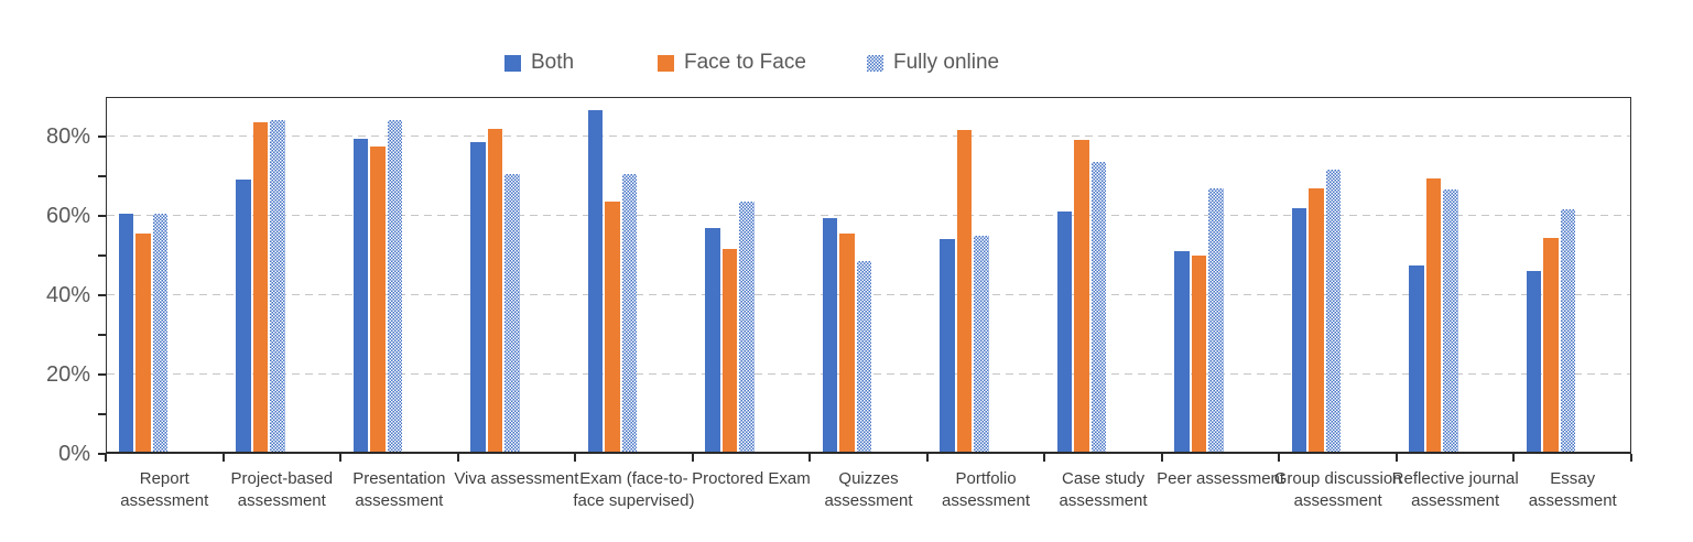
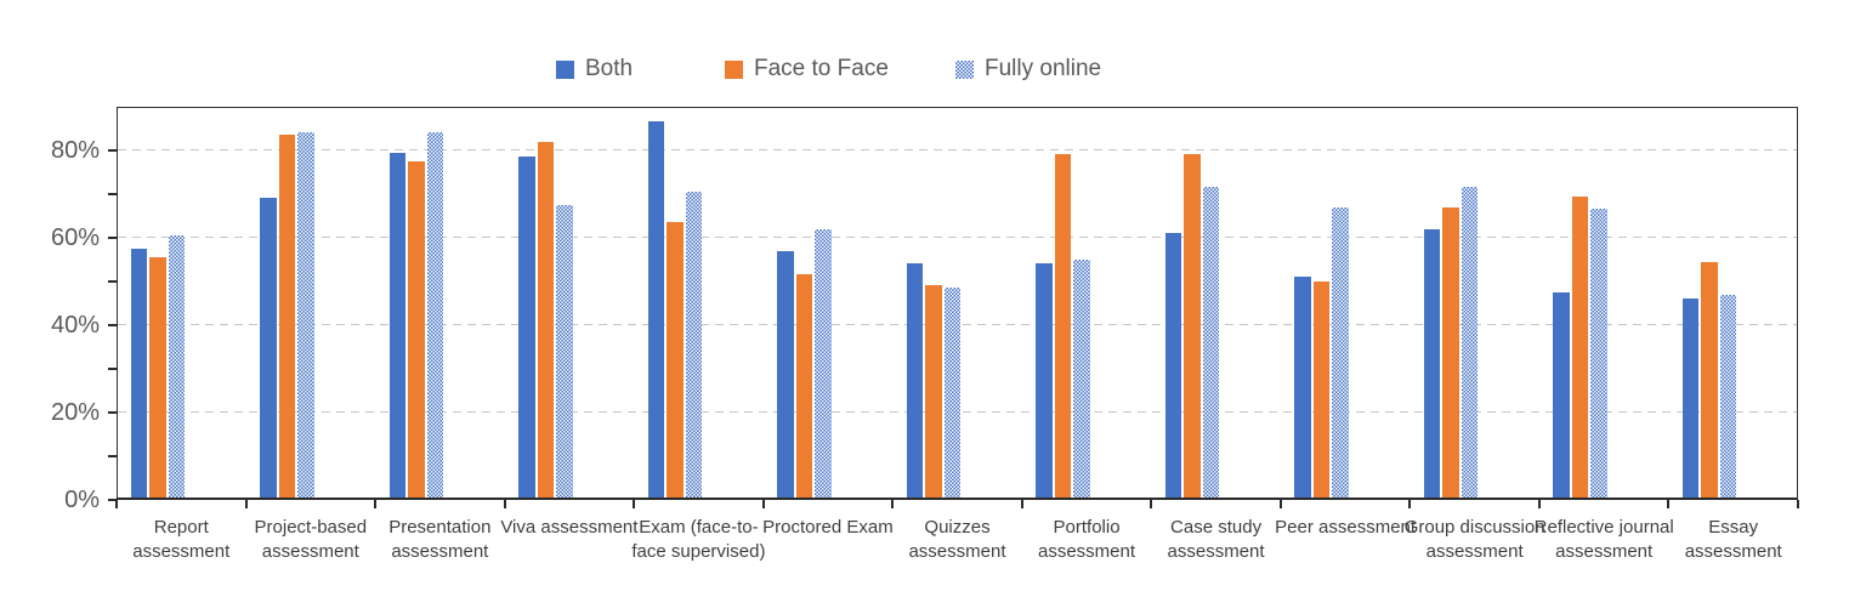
Both/Report assessment: 60% -> 57%
Fully online/Viva assessment: 70% -> 67%
Fully online/Proctored Exam: 63% -> 62%
Both/Quizzes assessment: 59% -> 54%
Face to Face/Quizzes assessment: 55% -> 48%
Face to Face/Portfolio assessment: 81% -> 78%
Fully online/Case study assessment: 73% -> 71%
Fully online/Essay assessment: 61% -> 46%
